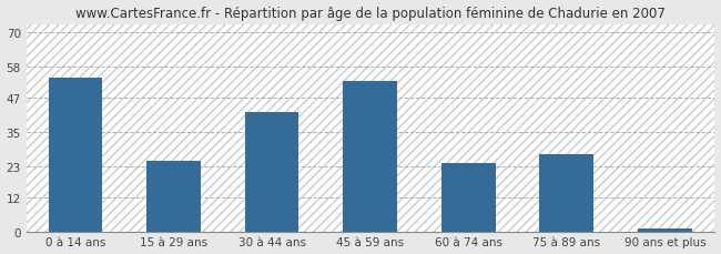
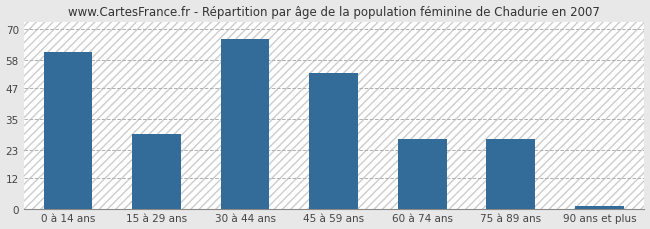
0 à 14 ans: 54 -> 61
15 à 29 ans: 25 -> 29
30 à 44 ans: 42 -> 66
60 à 74 ans: 24 -> 27
